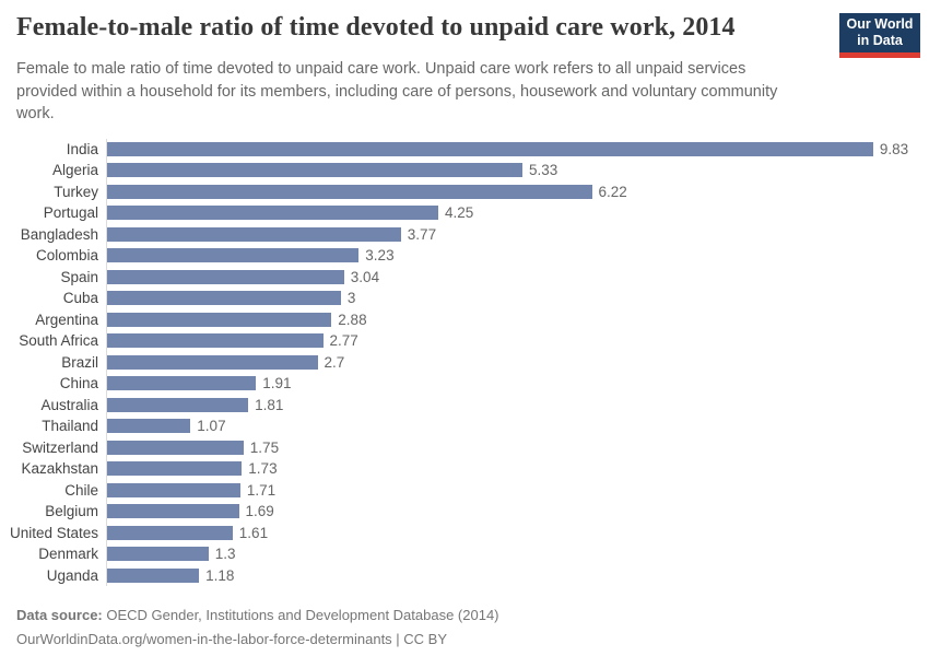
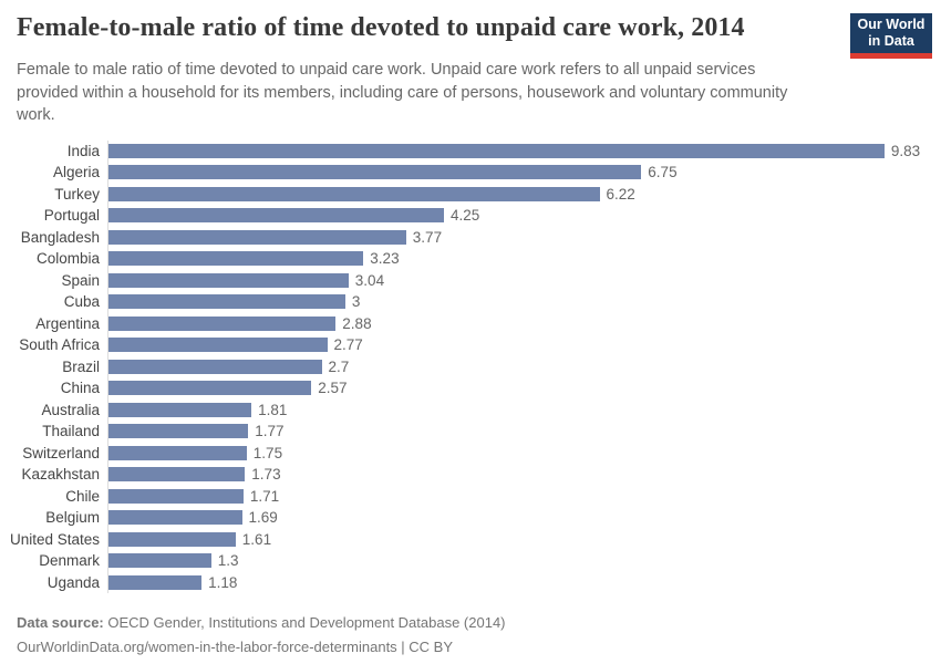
Algeria: 5.33 -> 6.75
China: 1.91 -> 2.57
Thailand: 1.07 -> 1.77
